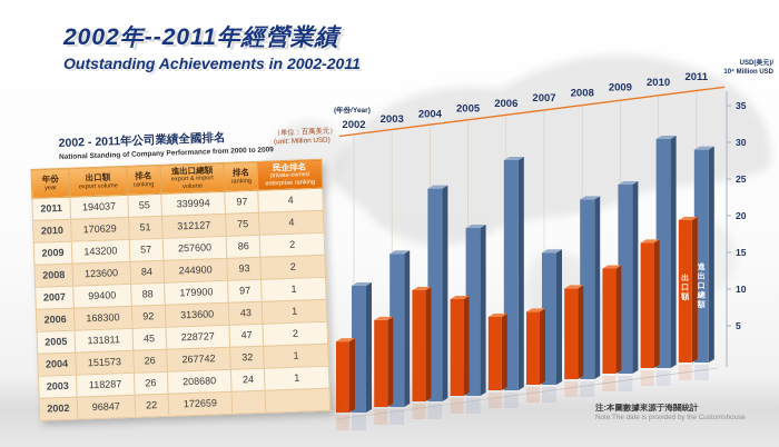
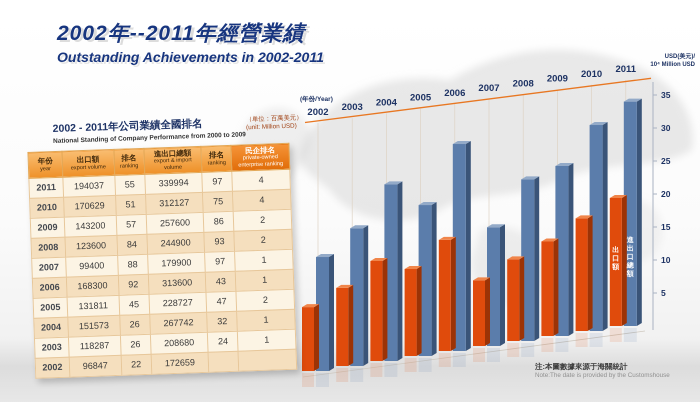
進出口總額/2004: 29 -> 27
出口額/2006: 10 -> 17
進出口總額/2011: 29 -> 34
